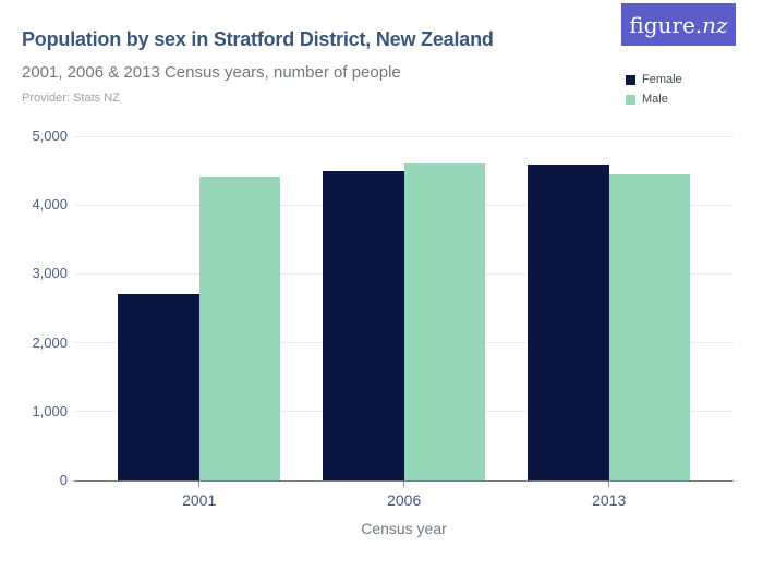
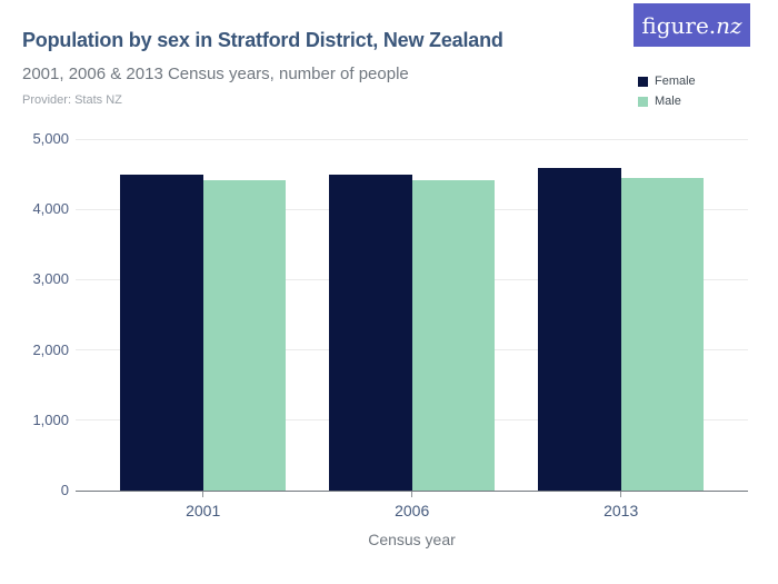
Female/2001: 2700 -> 4500
Male/2006: 4600 -> 4400
